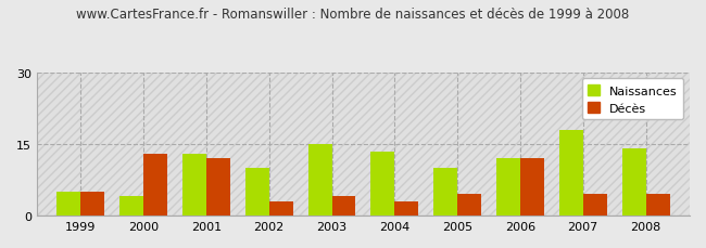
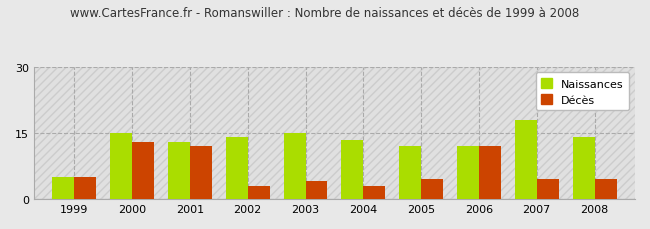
Naissances/2000: 4.0 -> 15.0
Naissances/2002: 10.0 -> 14.0
Naissances/2005: 10.0 -> 12.0
